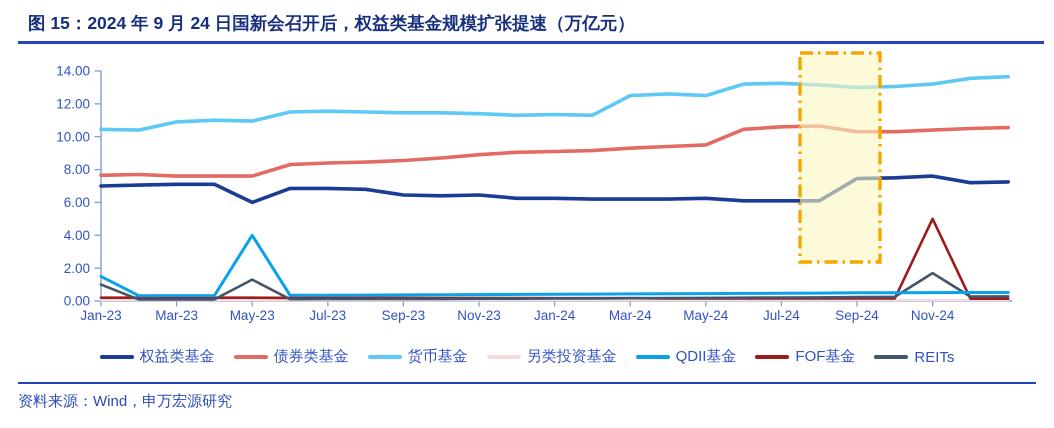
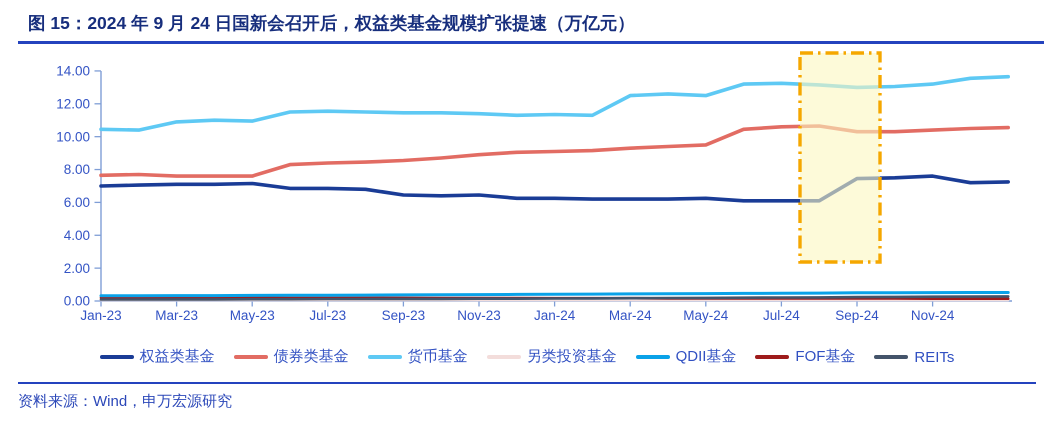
QDII基金/Jan-23: 1.5 -> 0.3
REITs/Jan-23: 1.0 -> 0.1
权益类基金/May-23: 6.0 -> 7.2
QDII基金/May-23: 4.0 -> 0.3
REITs/May-23: 1.3 -> 0.1
FOF基金/Nov-24: 5.0 -> 0.1
REITs/Nov-24: 1.7 -> 0.3
